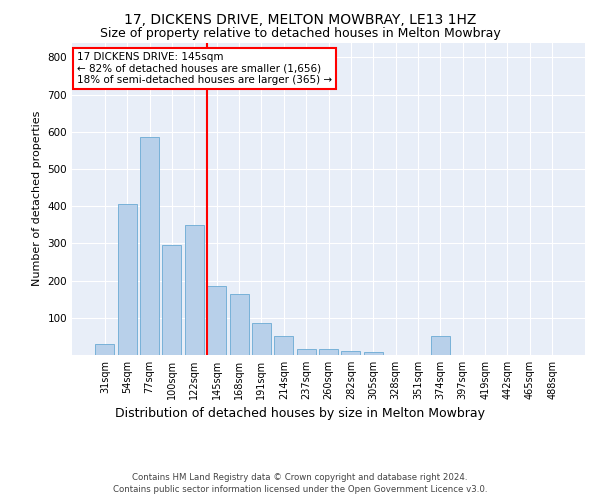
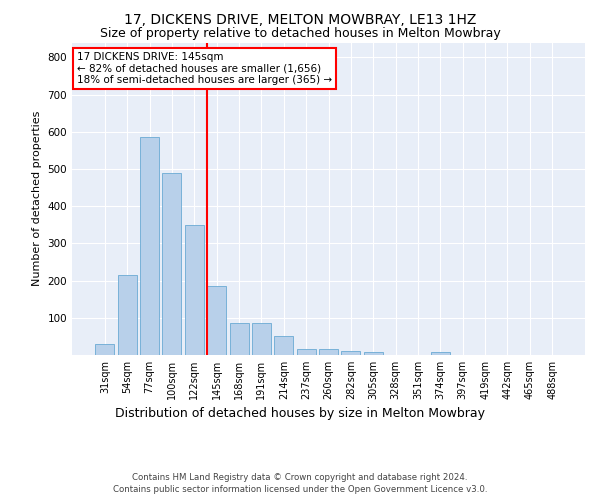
54sqm: 405 -> 215
100sqm: 295 -> 490
168sqm: 165 -> 85
374sqm: 50 -> 7
